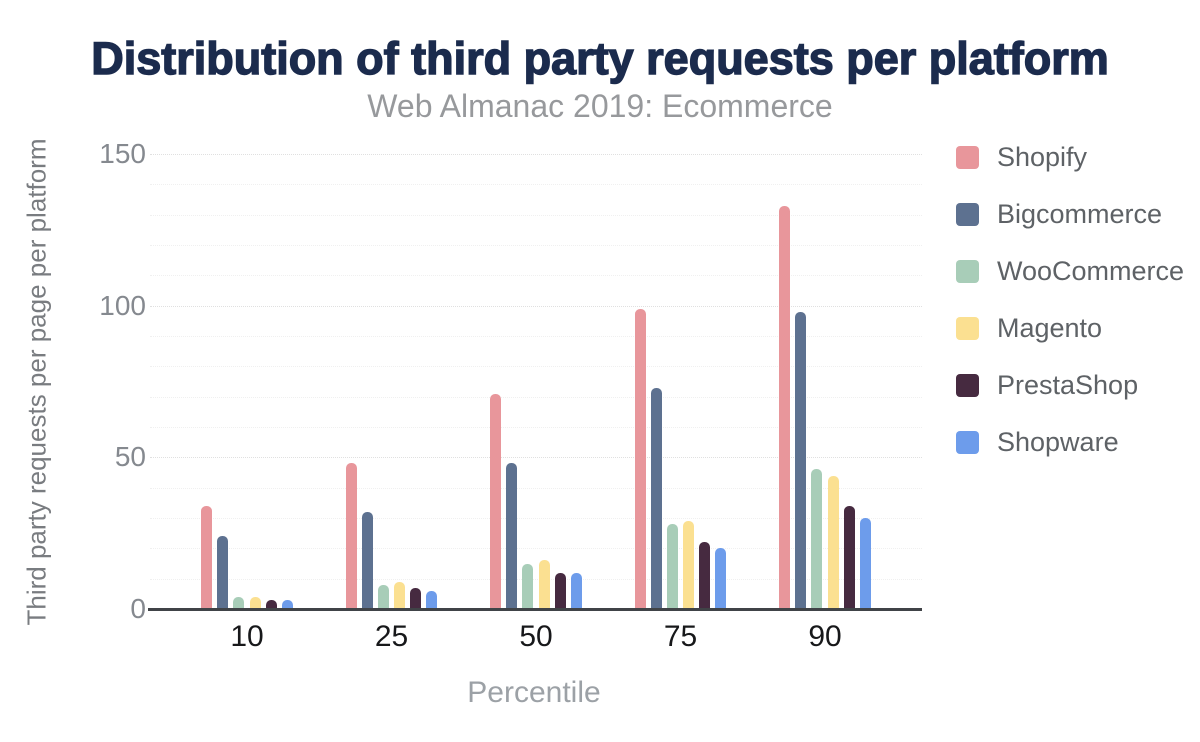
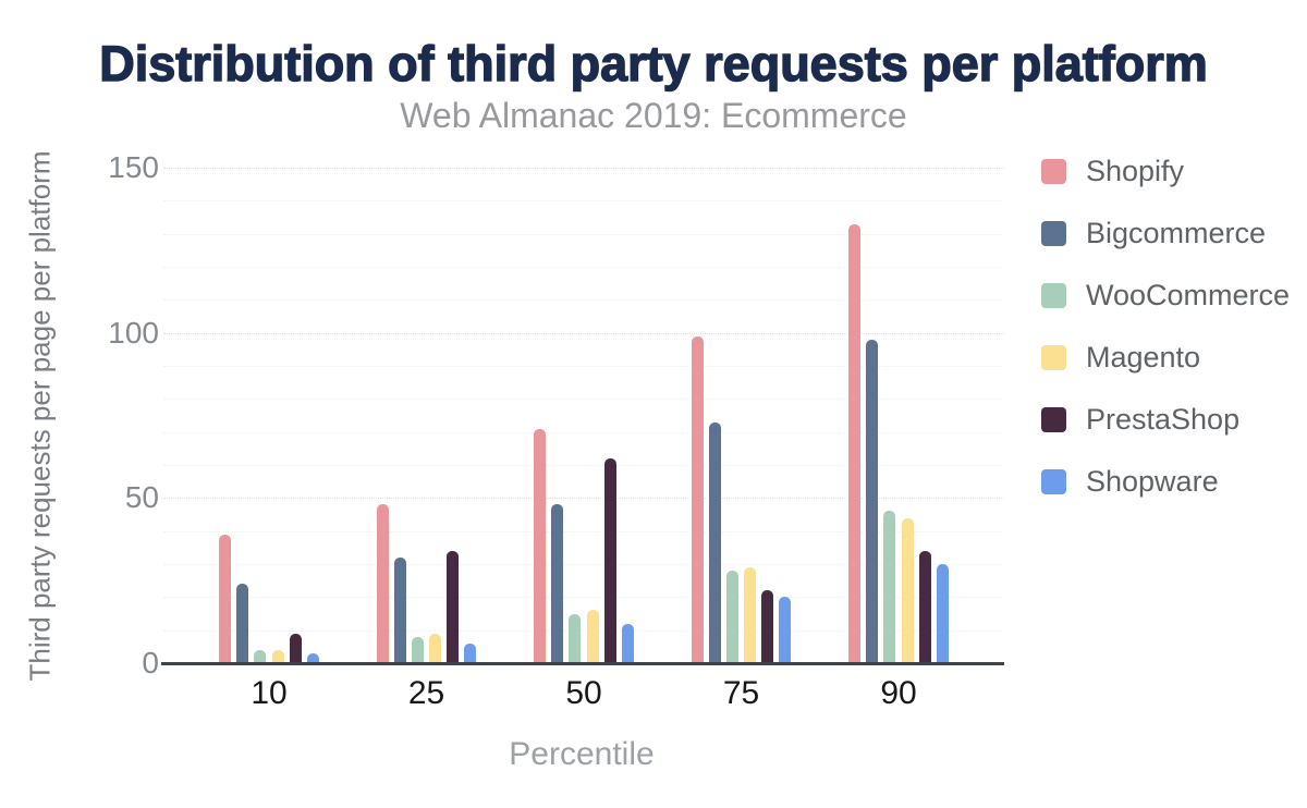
Shopify/10: 34 -> 39
PrestaShop/10: 3 -> 9
PrestaShop/25: 7 -> 34
PrestaShop/50: 12 -> 62
